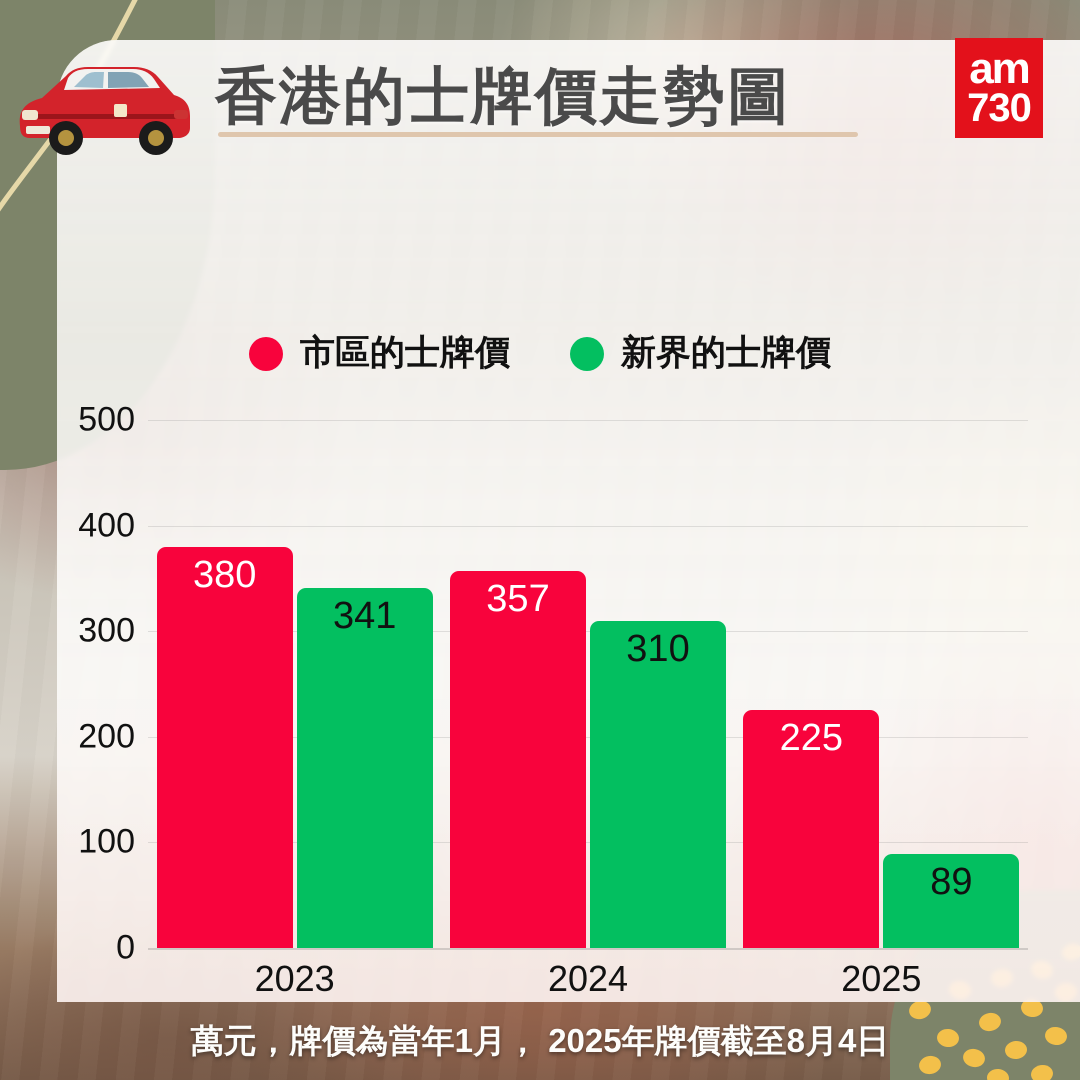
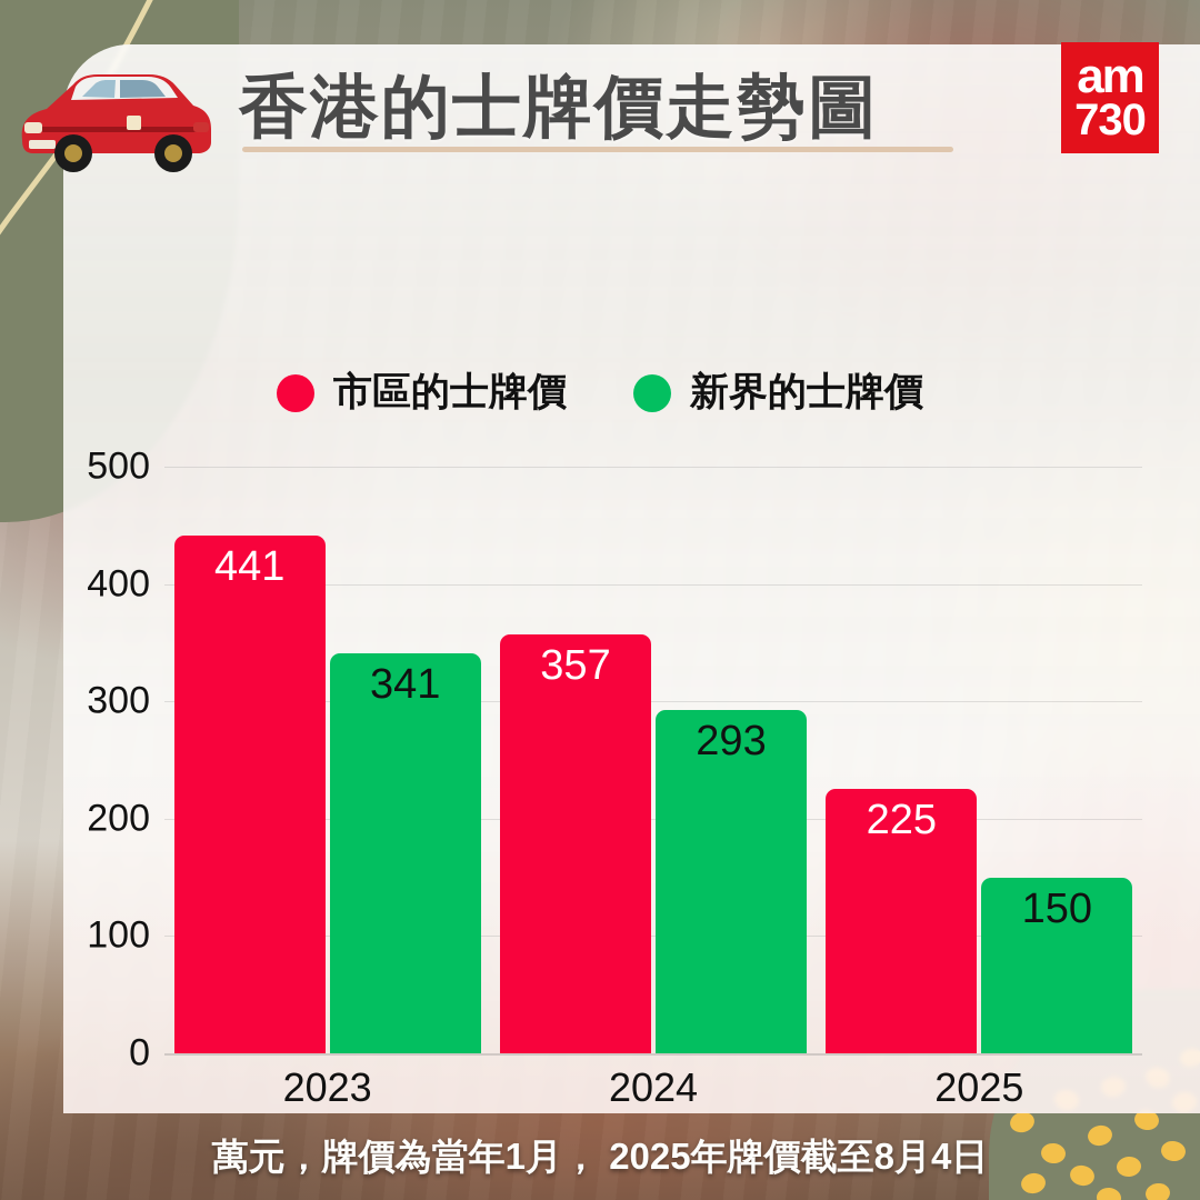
市區的士牌價/2023: 380 -> 441
新界的士牌價/2024: 310 -> 293
新界的士牌價/2025: 89 -> 150
